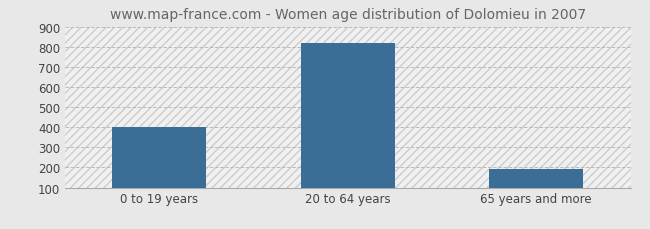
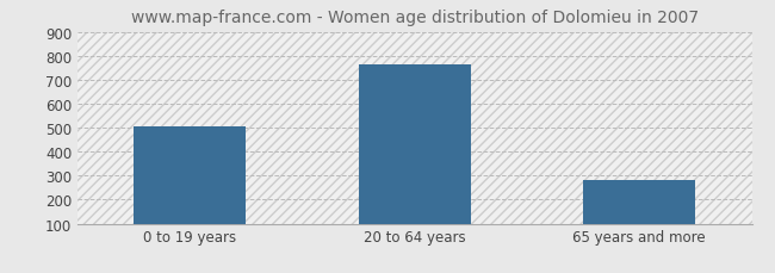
0 to 19 years: 403 -> 505
20 to 64 years: 820 -> 765
65 years and more: 190 -> 280
